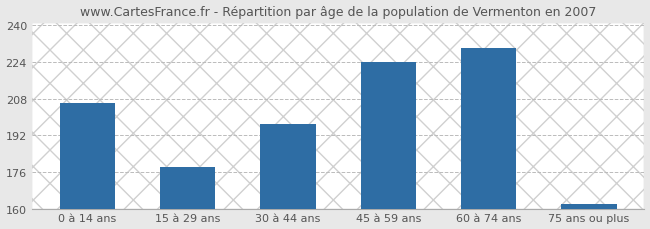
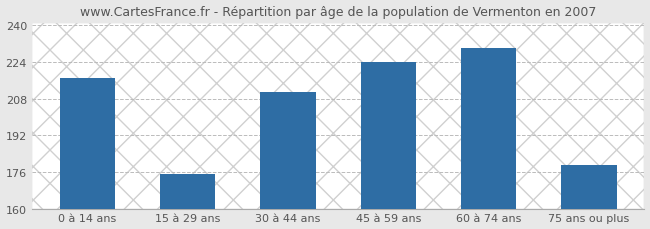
0 à 14 ans: 206 -> 217
15 à 29 ans: 178 -> 175
30 à 44 ans: 197 -> 211
75 ans ou plus: 162 -> 179
